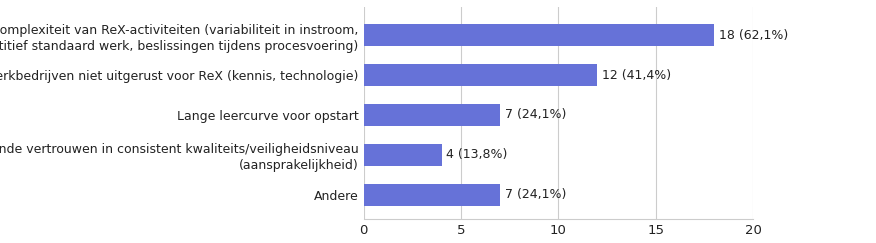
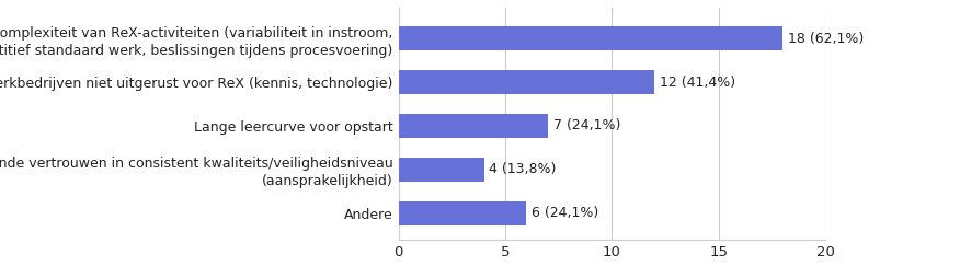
Andere: 7 -> 6
